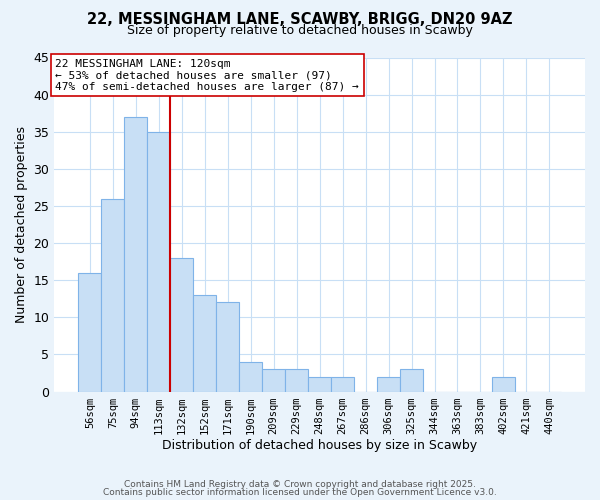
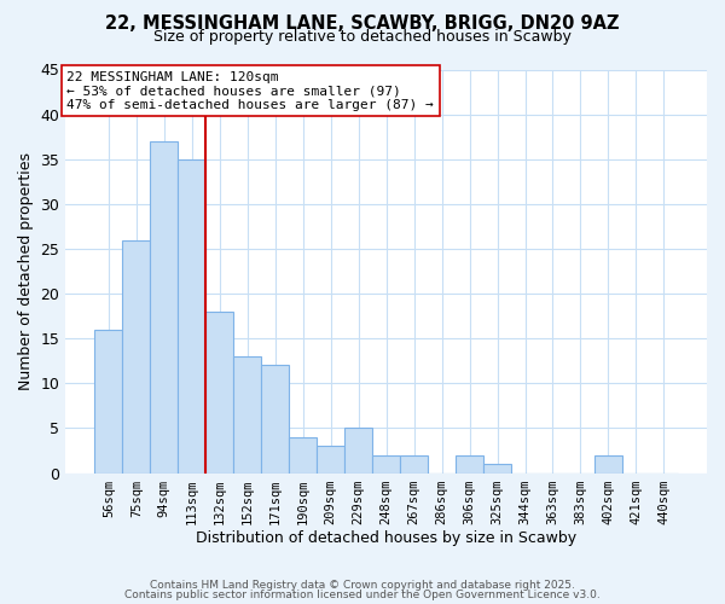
229sqm: 3 -> 5
325sqm: 3 -> 1
